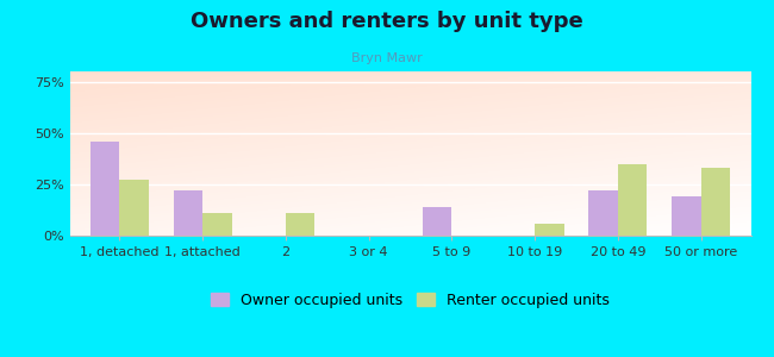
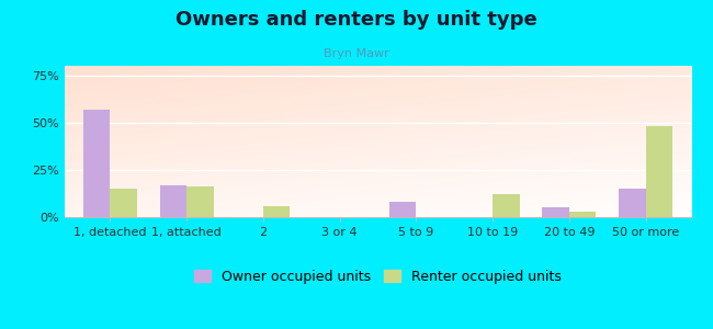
Owner occupied units/1, detached: 46% -> 57%
Renter occupied units/1, detached: 27% -> 15%
Owner occupied units/1, attached: 22% -> 17%
Renter occupied units/1, attached: 11% -> 16%
Renter occupied units/2: 11% -> 6%
Owner occupied units/5 to 9: 14% -> 8%
Renter occupied units/10 to 19: 6% -> 12%
Owner occupied units/20 to 49: 22% -> 5%
Renter occupied units/20 to 49: 35% -> 3%
Owner occupied units/50 or more: 19% -> 15%
Renter occupied units/50 or more: 33% -> 48%
